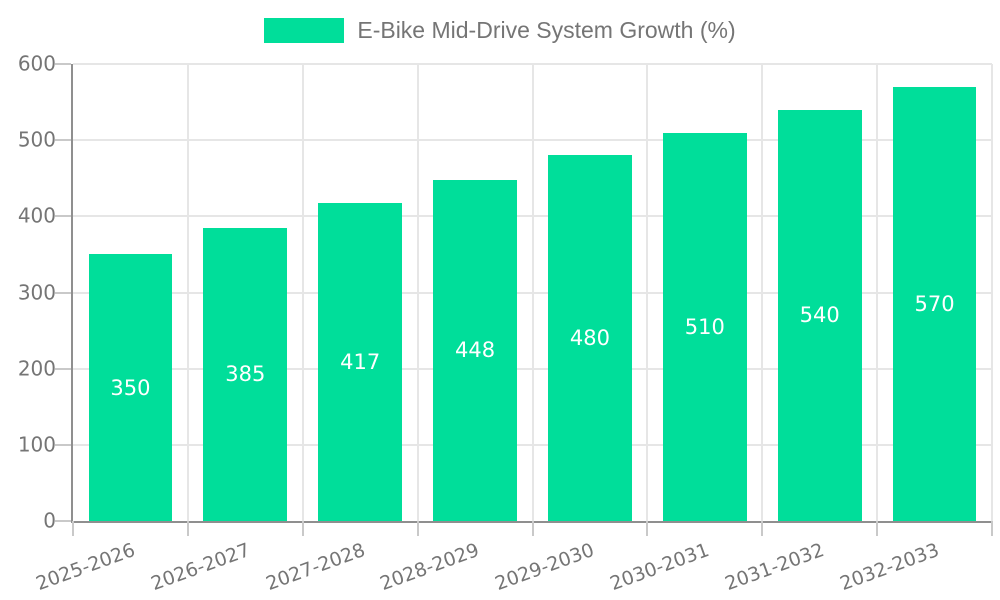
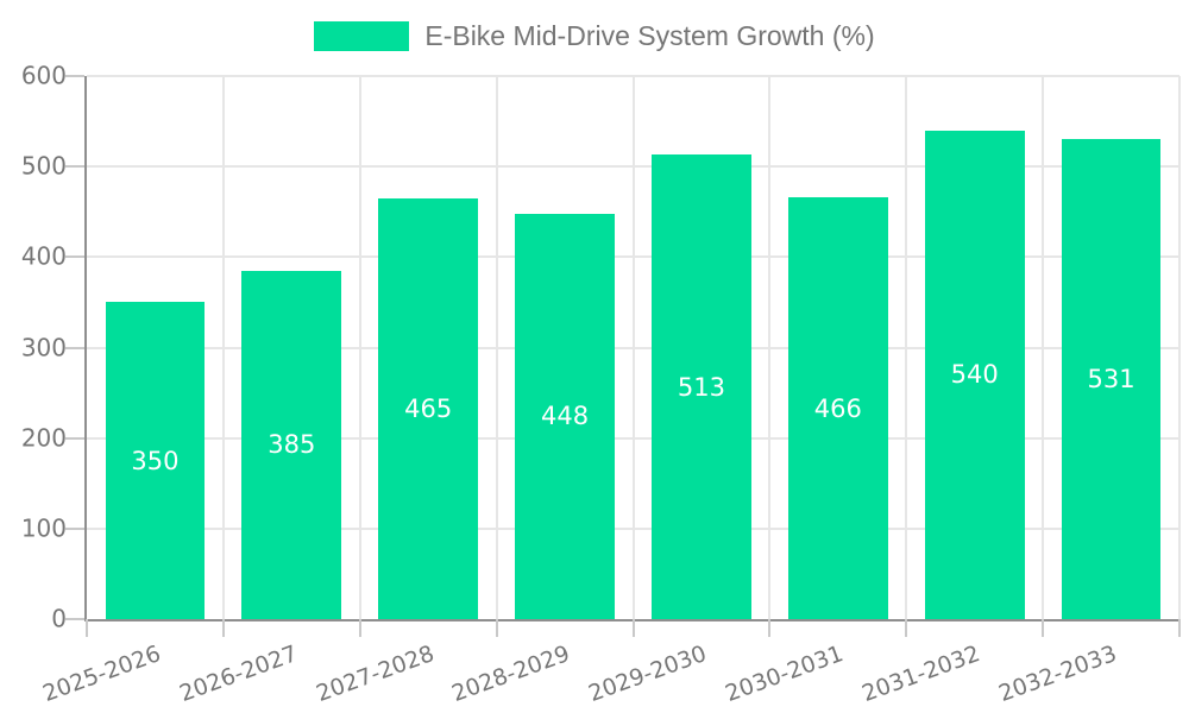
2027-2028: 417 -> 465
2029-2030: 480 -> 513
2030-2031: 510 -> 466
2032-2033: 570 -> 531
